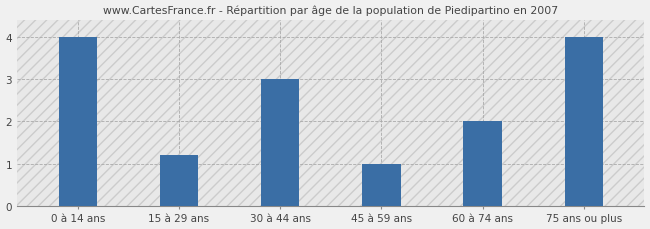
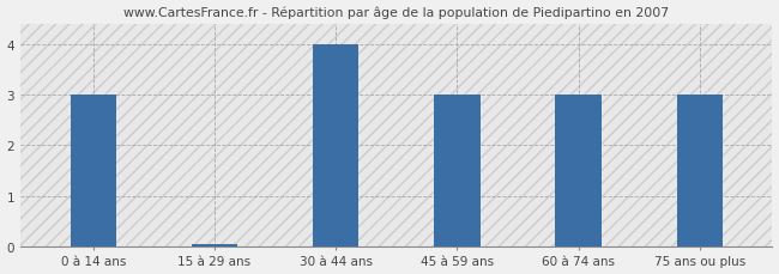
0 à 14 ans: 4.00 -> 3.00
15 à 29 ans: 1.20 -> 0.05
30 à 44 ans: 3.00 -> 4.00
45 à 59 ans: 1.00 -> 3.00
60 à 74 ans: 2.00 -> 3.00
75 ans ou plus: 4.00 -> 3.00
